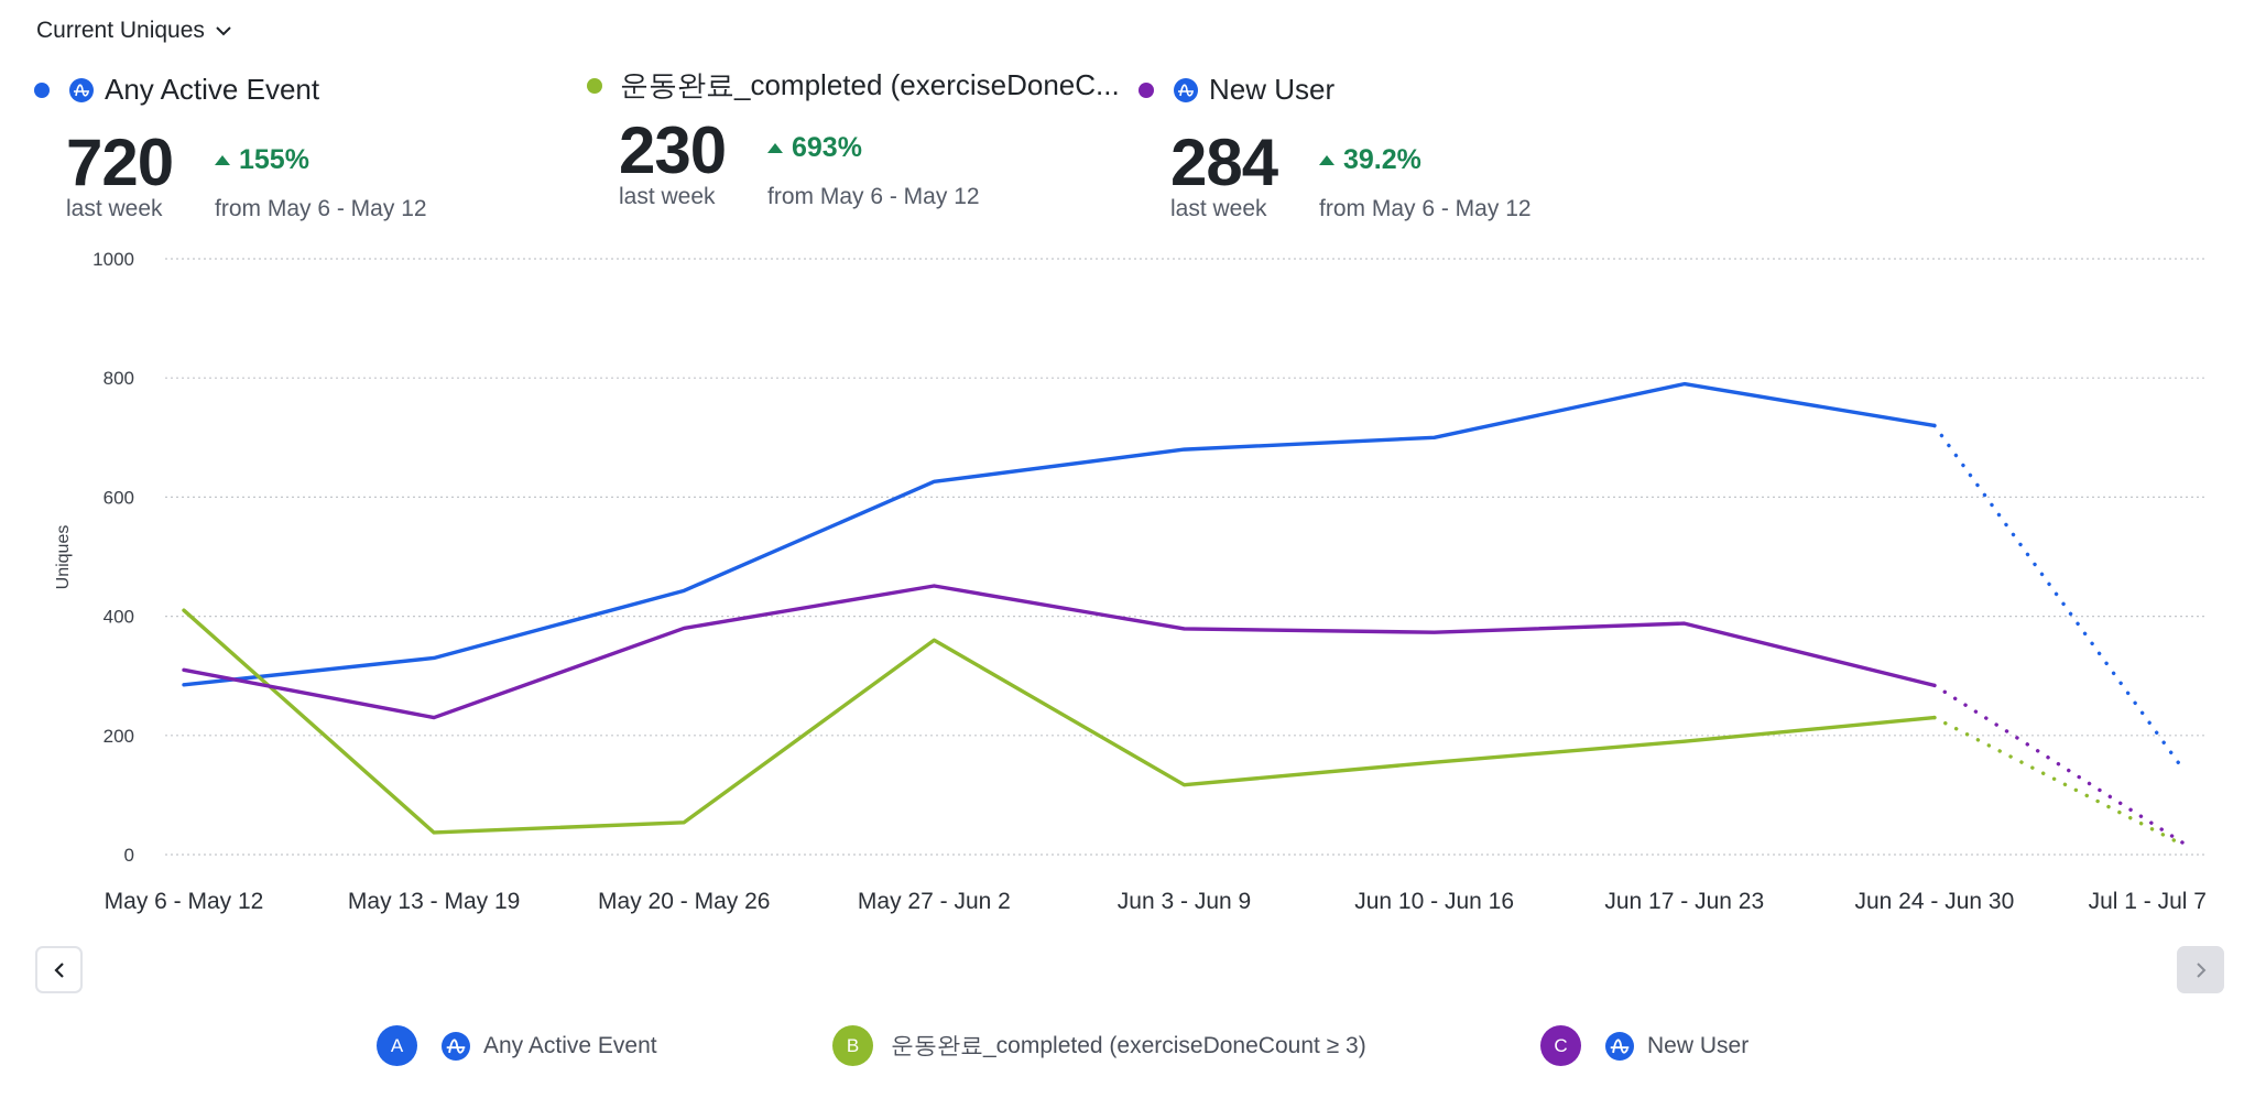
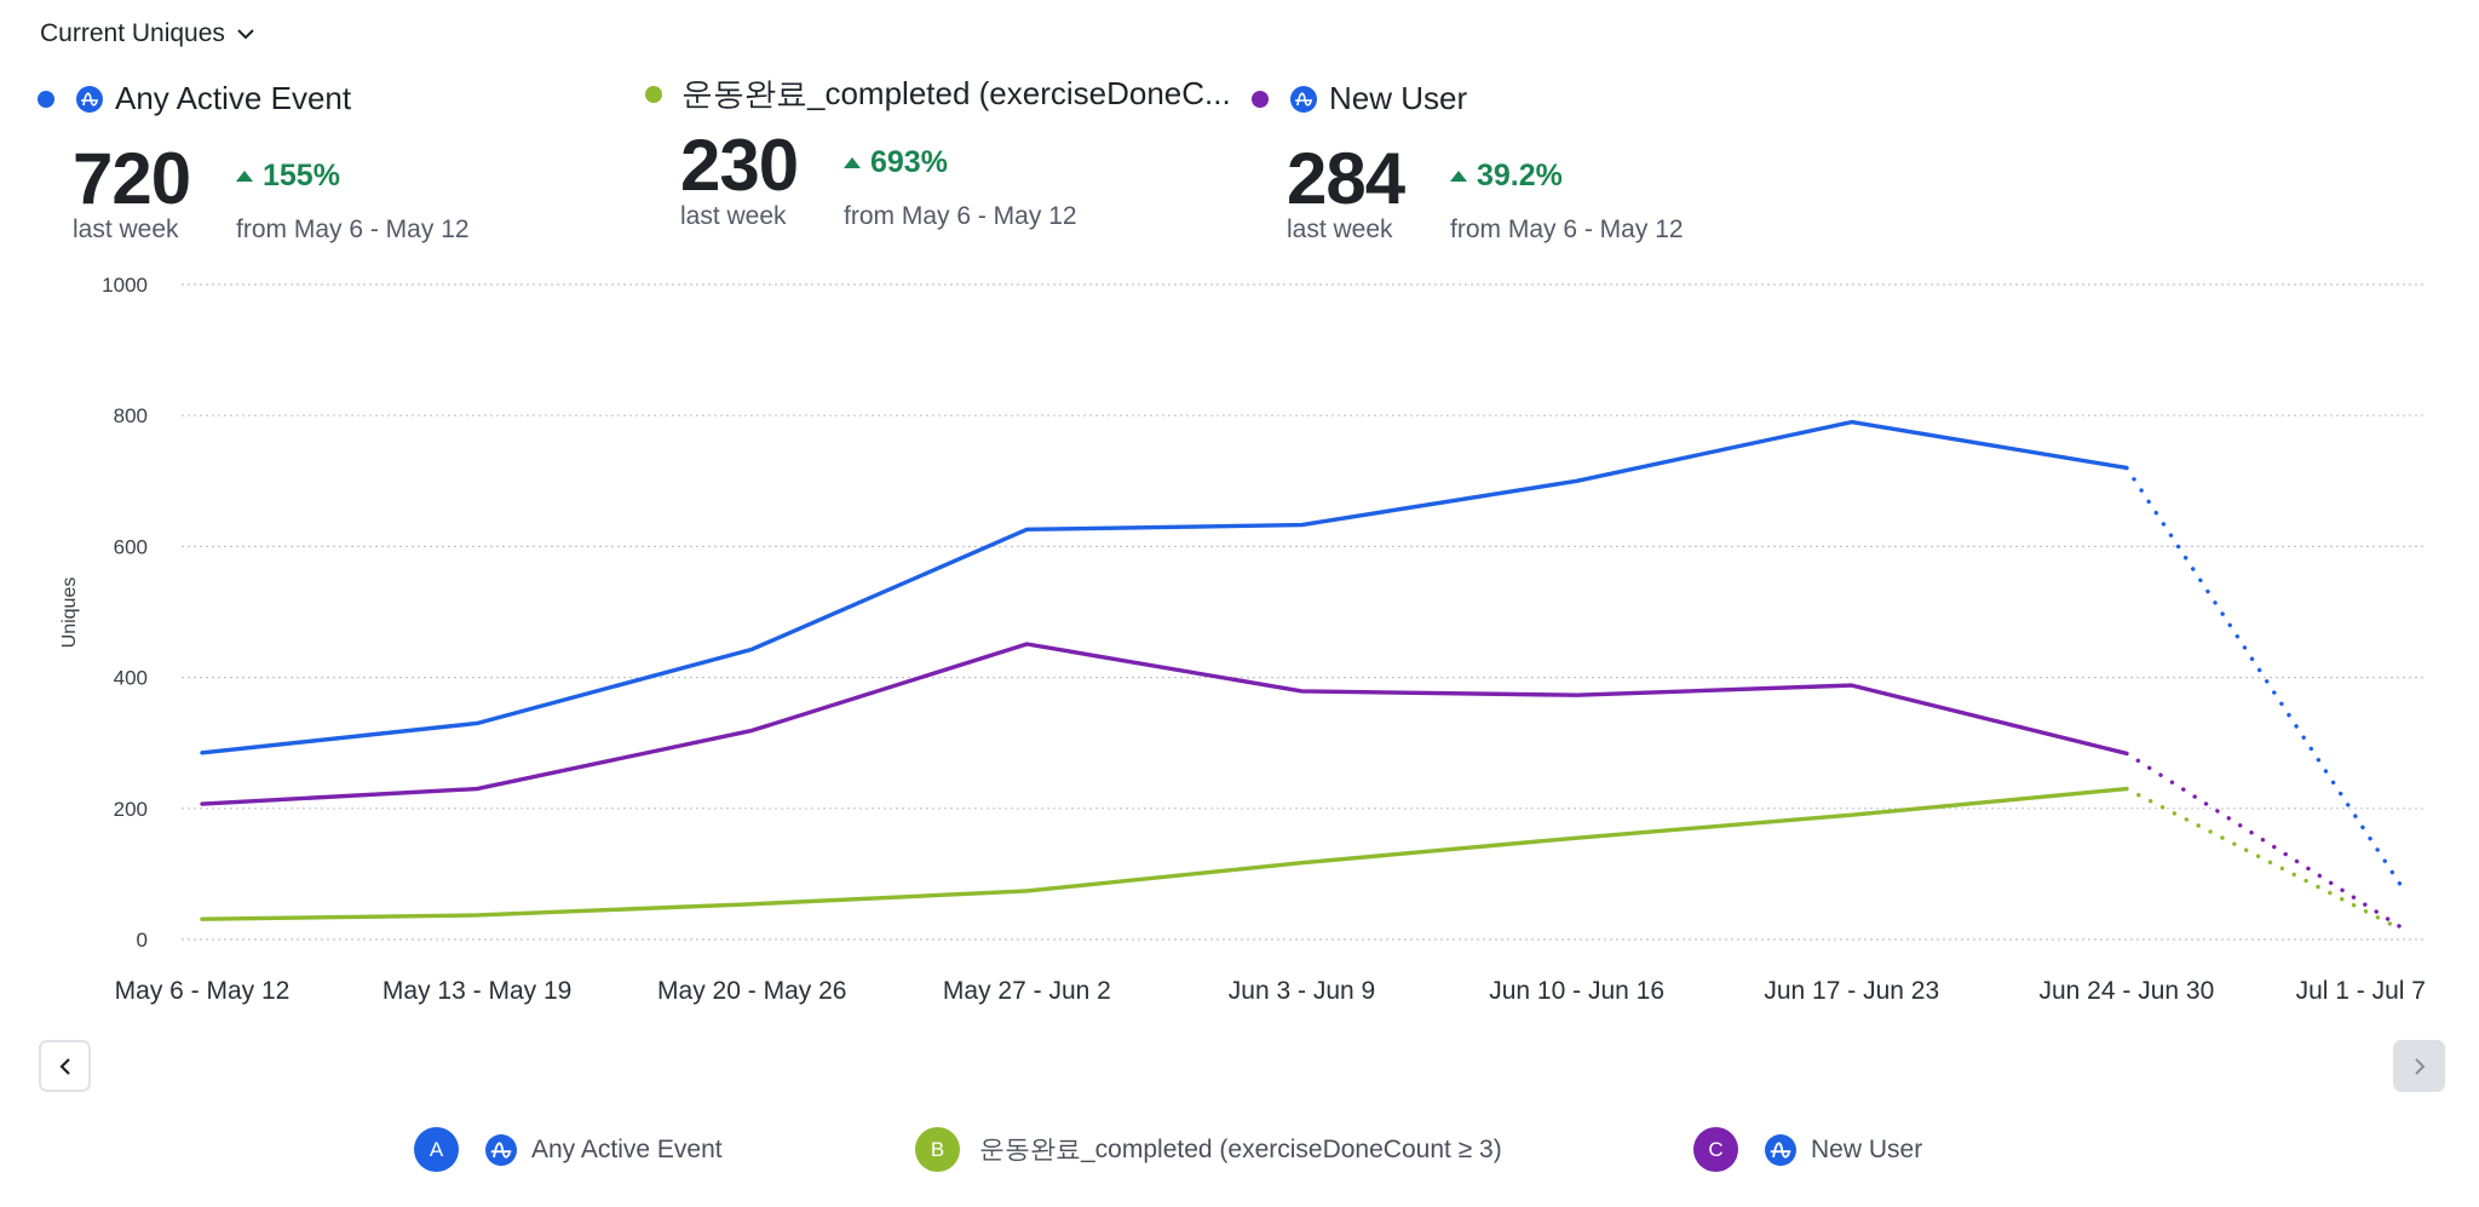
운동완료_completed (exerciseDoneCount ≥ 3)/May 6 - May 12: 410 -> 30
New User/May 6 - May 12: 310 -> 210
New User/May 20 - May 26: 380 -> 320
운동완료_completed (exerciseDoneCount ≥ 3)/May 27 - Jun 2: 360 -> 70
Any Active Event/Jun 3 - Jun 9: 680 -> 630
Any Active Event/Jul 1 - Jul 7: 140 -> 80
